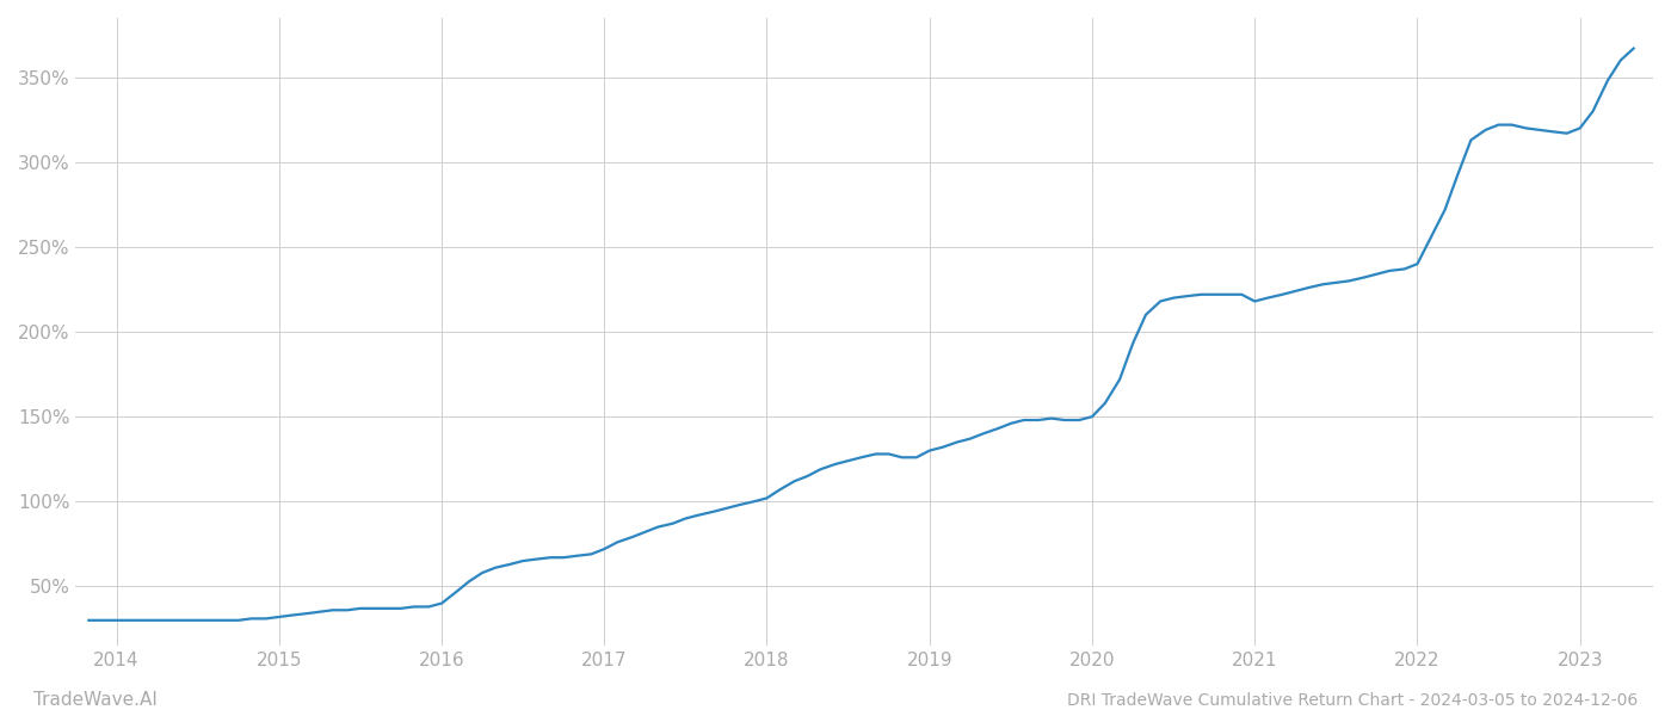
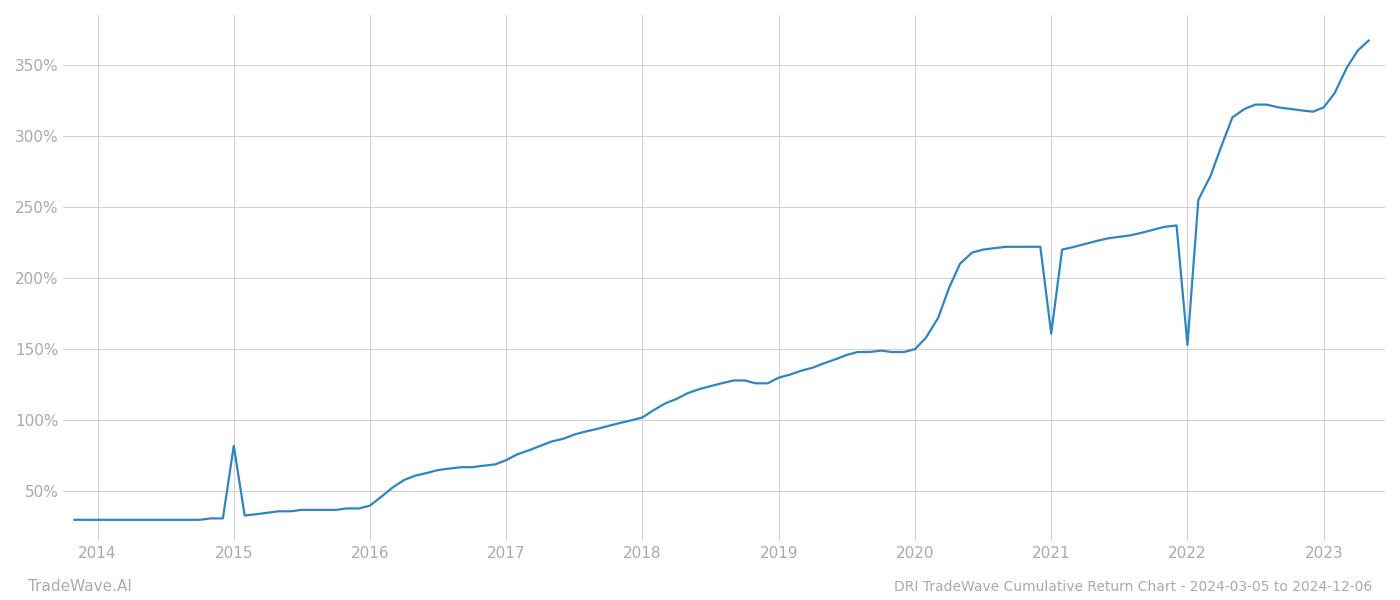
2015: 32% -> 82%
2021: 218% -> 161%
2022: 240% -> 153%
